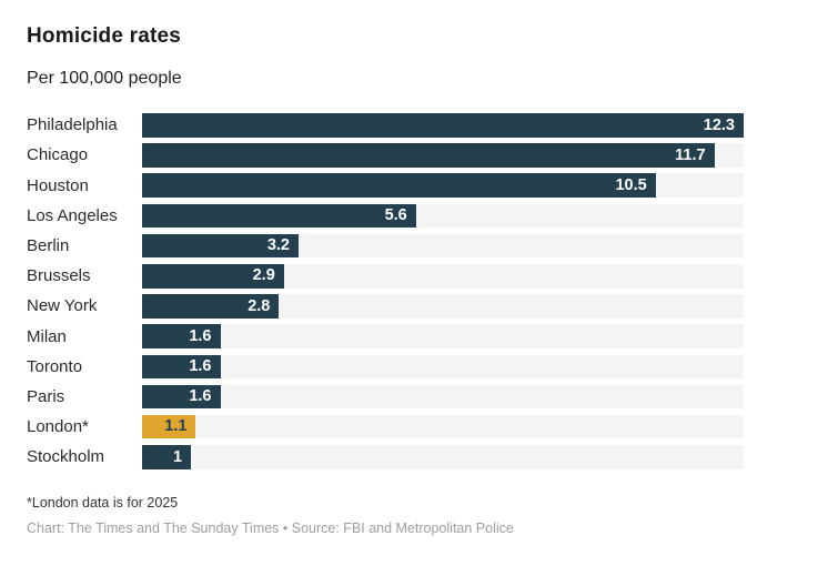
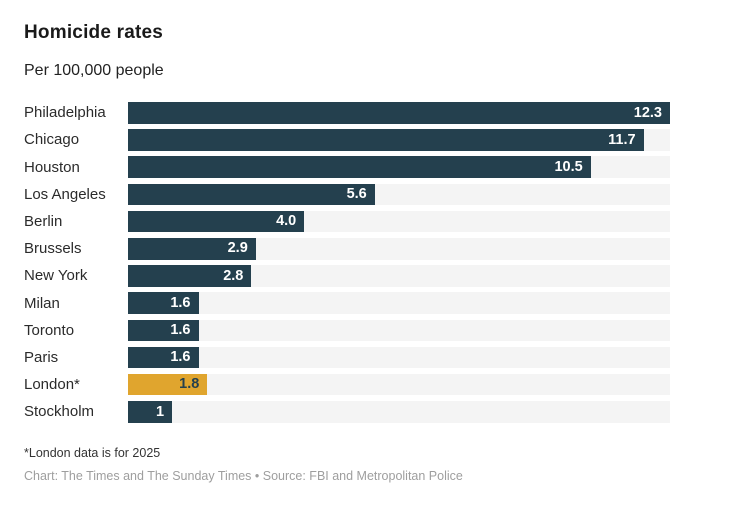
Berlin: 3.2 -> 4.0
London*: 1.1 -> 1.8
